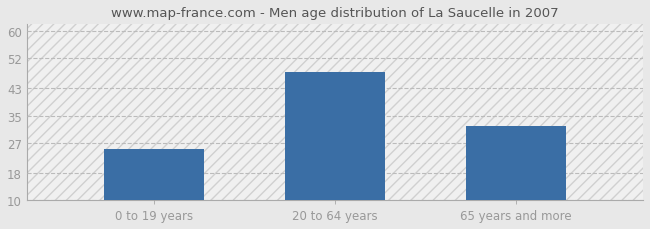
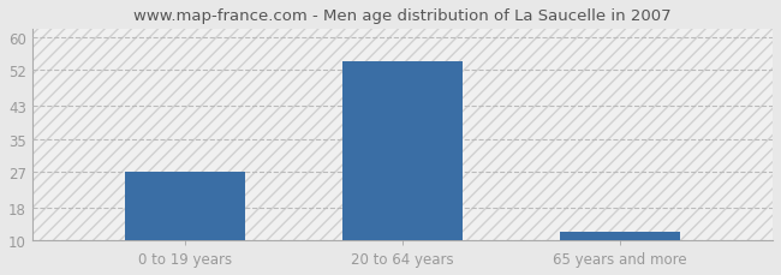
0 to 19 years: 25 -> 27
20 to 64 years: 48 -> 54
65 years and more: 32 -> 12
